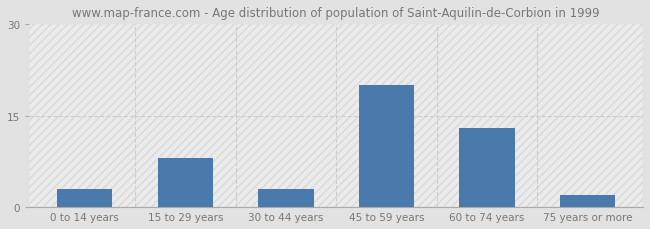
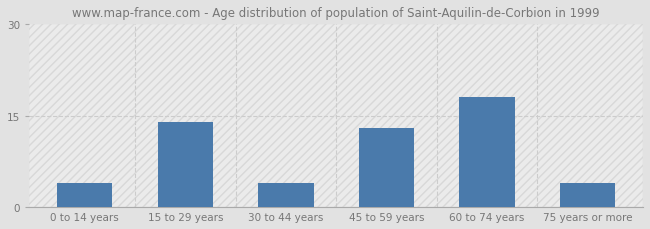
0 to 14 years: 3 -> 4
15 to 29 years: 8 -> 14
30 to 44 years: 3 -> 4
45 to 59 years: 20 -> 13
60 to 74 years: 13 -> 18
75 years or more: 2 -> 4
